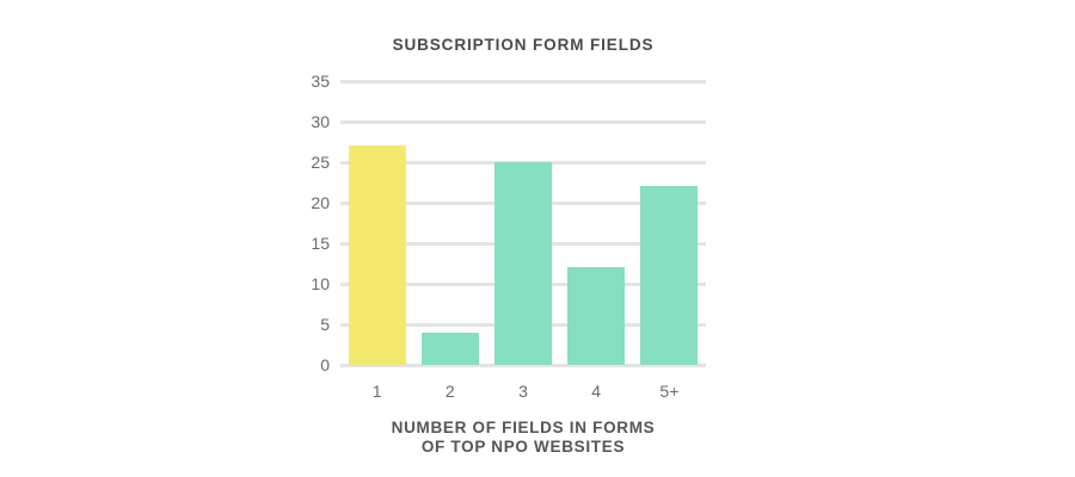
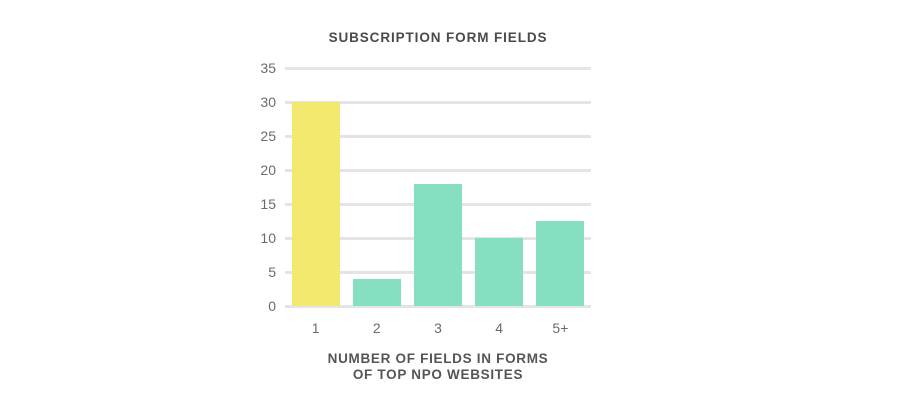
1: 27 -> 30
3: 25 -> 18
4: 12 -> 10
5+: 22 -> 12
